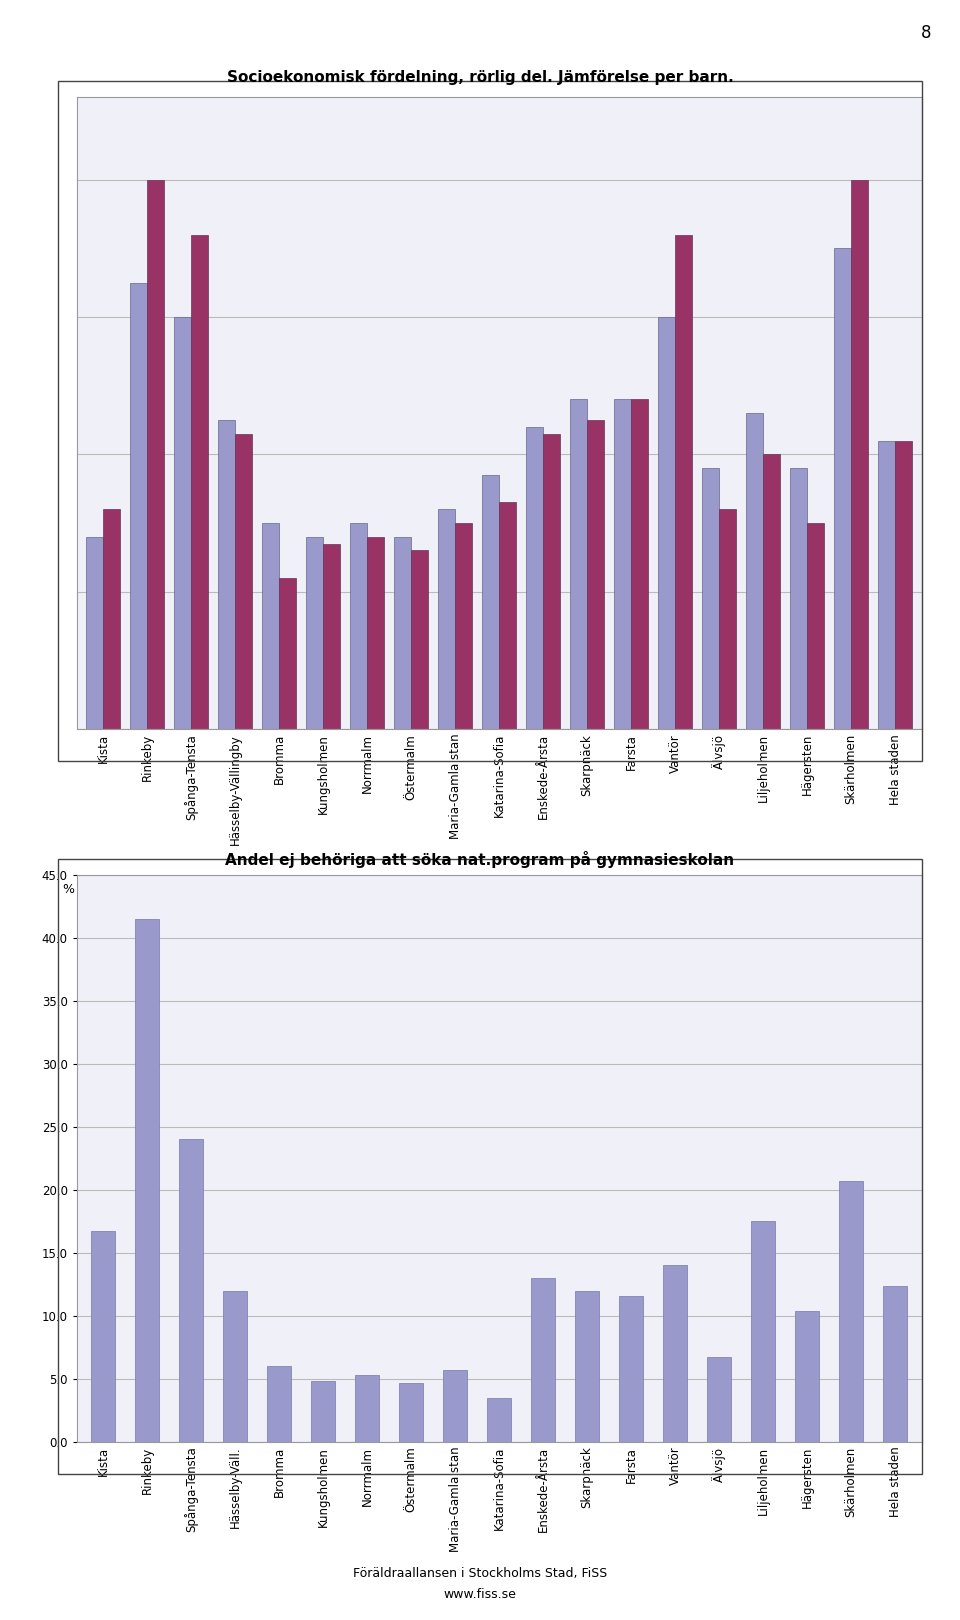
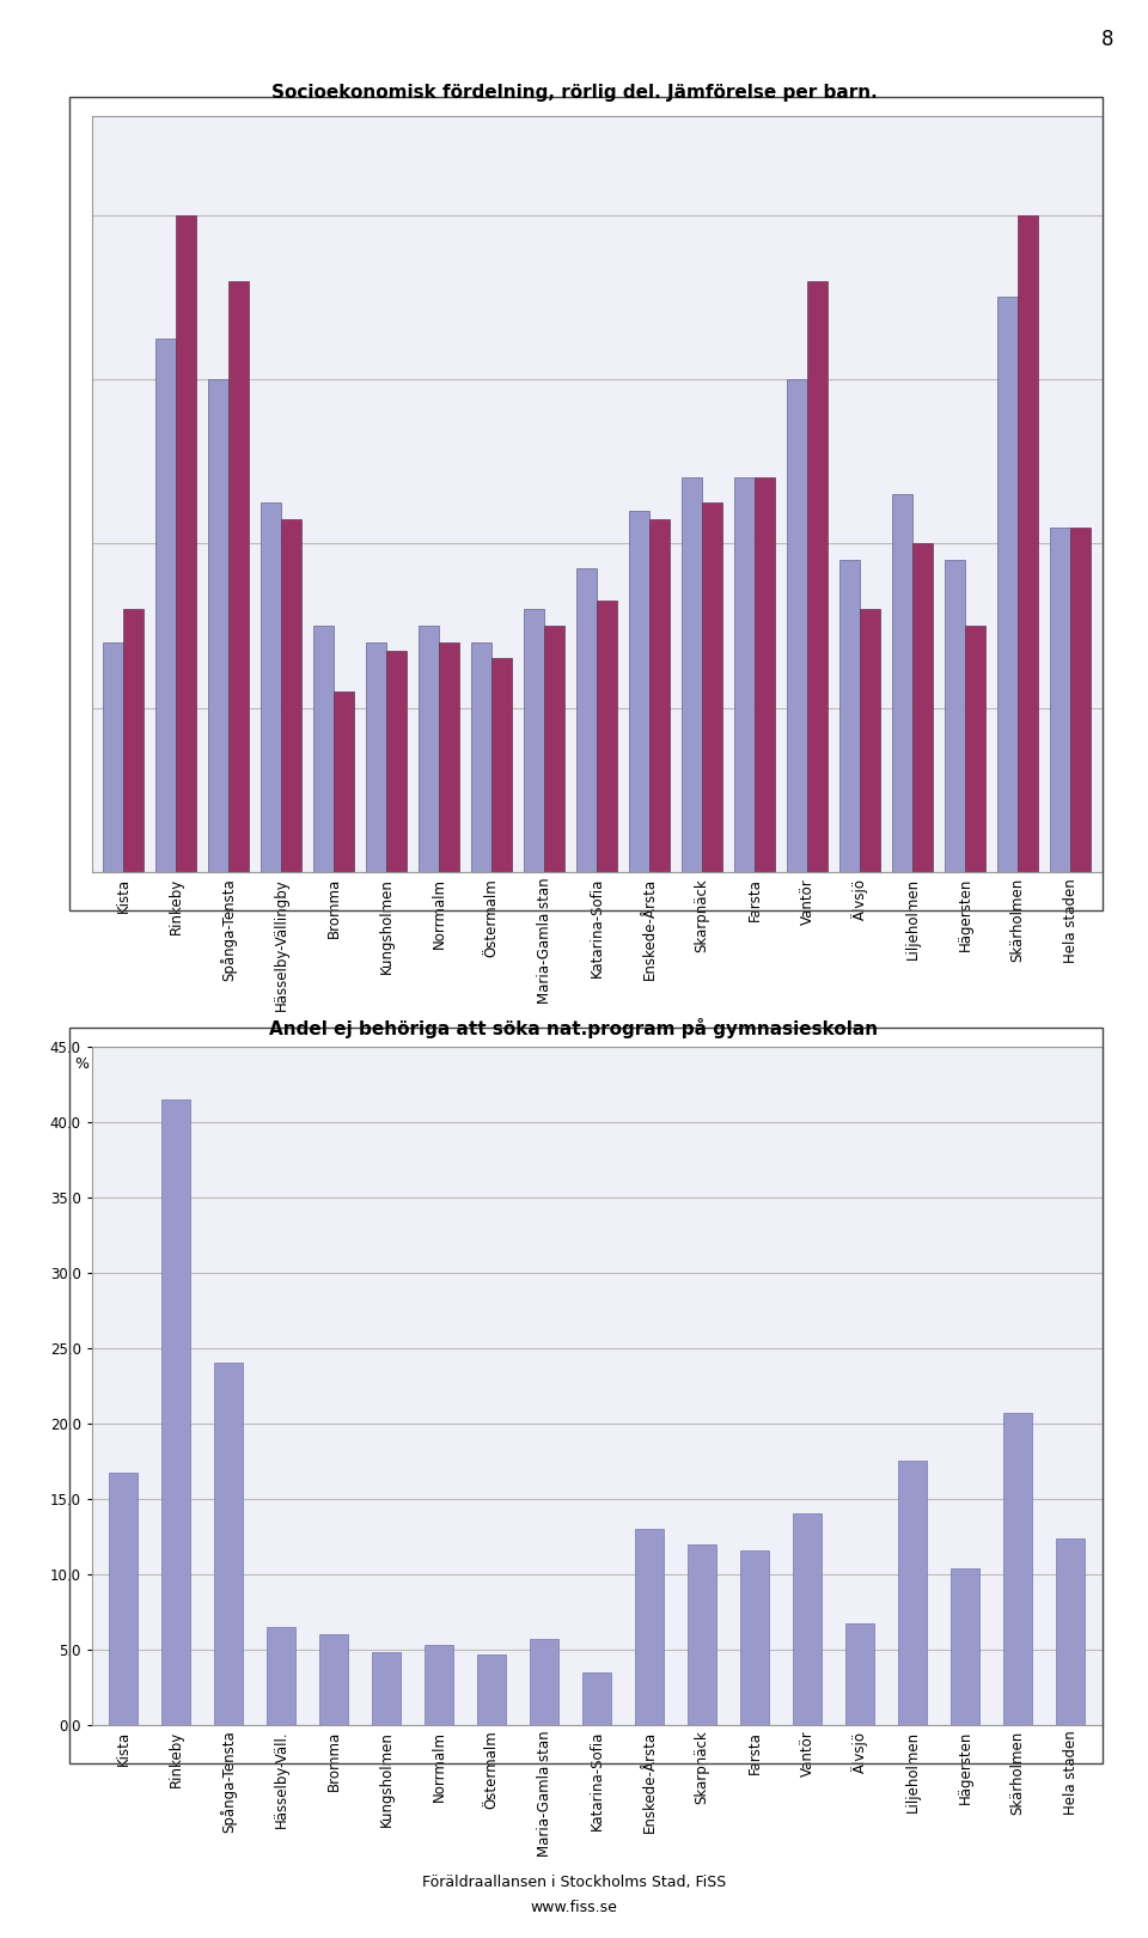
Hässelby-Väll.: 12.0 -> 6.5
